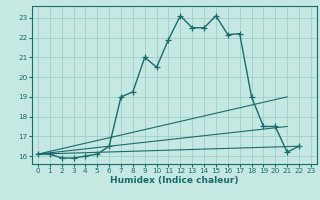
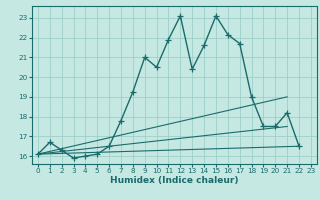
1: 16.1 -> 16.7
2: 15.9 -> 16.3
7: 19.0 -> 17.8
13: 22.5 -> 20.4
14: 22.5 -> 21.6
17: 22.2 -> 21.7
21: 16.2 -> 18.2
